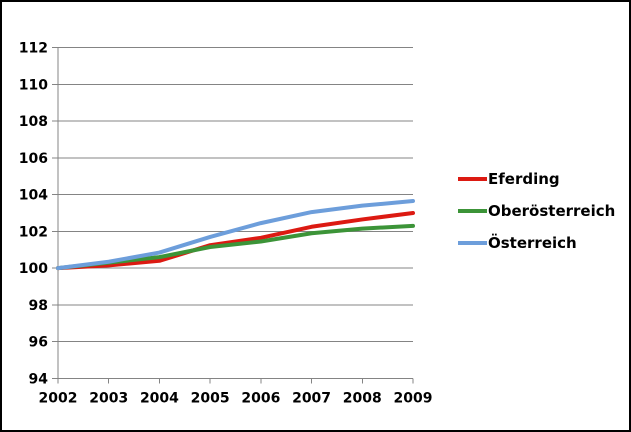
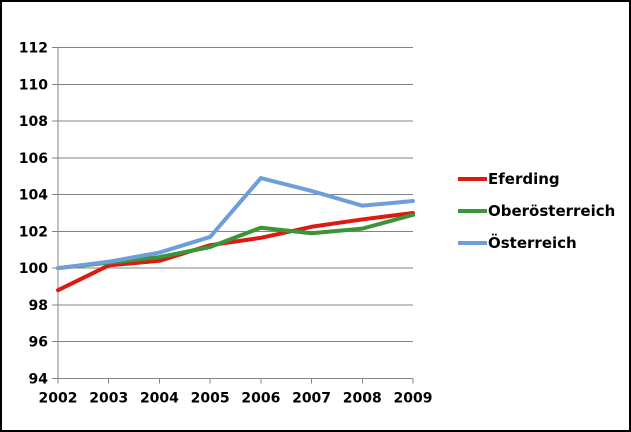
Eferding/2002: 100.0 -> 98.8
Oberösterreich/2006: 101.5 -> 102.2
Österreich/2006: 102.5 -> 104.9
Österreich/2007: 103.0 -> 104.2
Oberösterreich/2009: 102.3 -> 102.9
